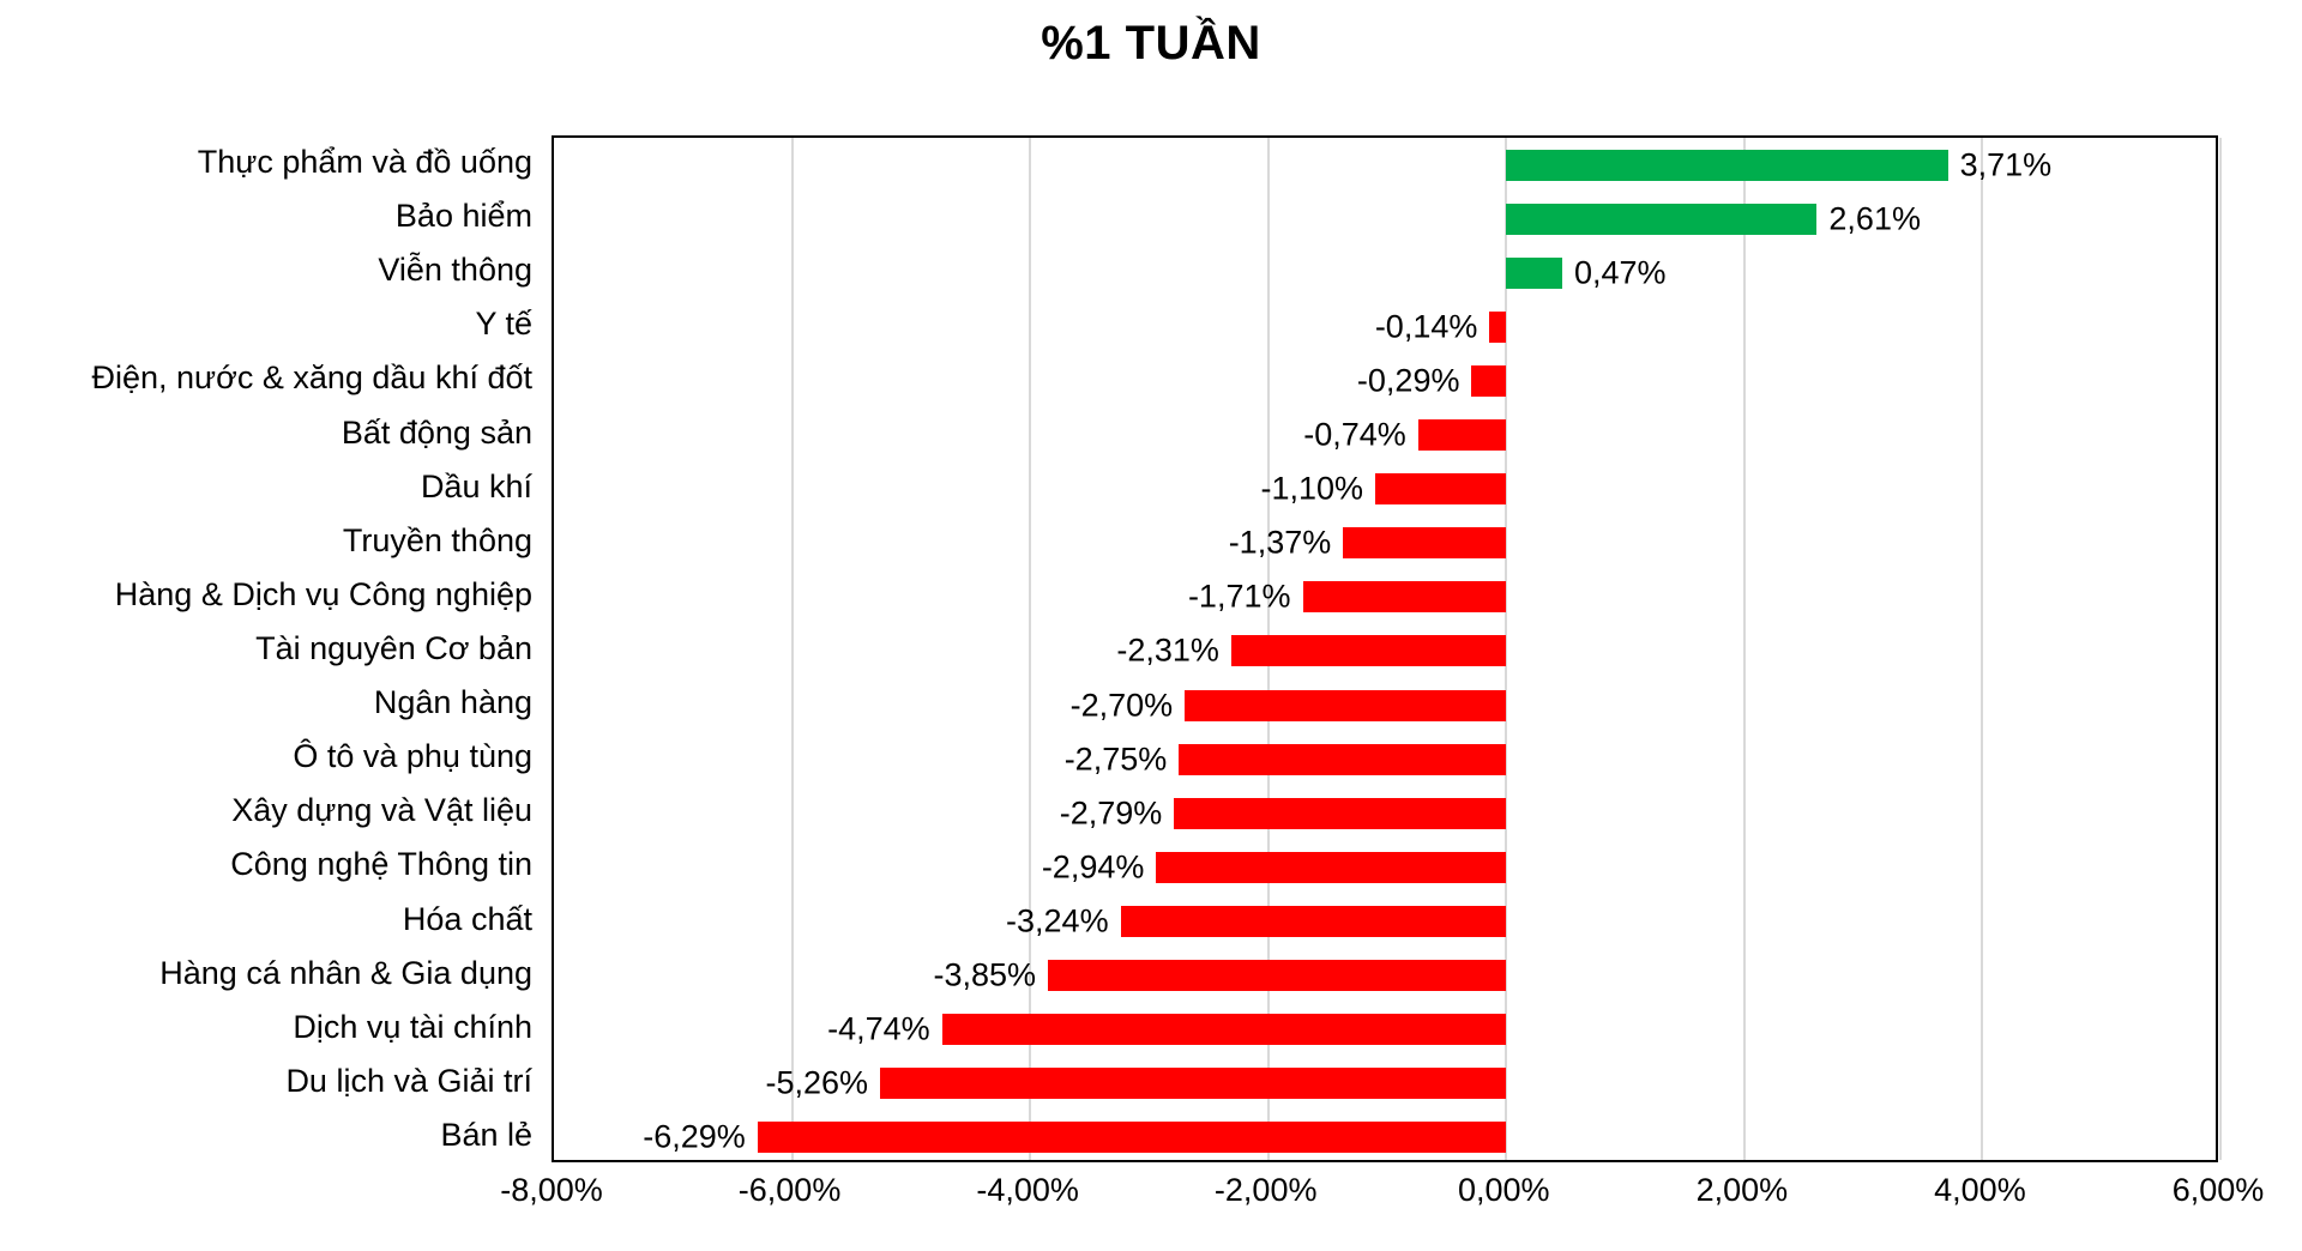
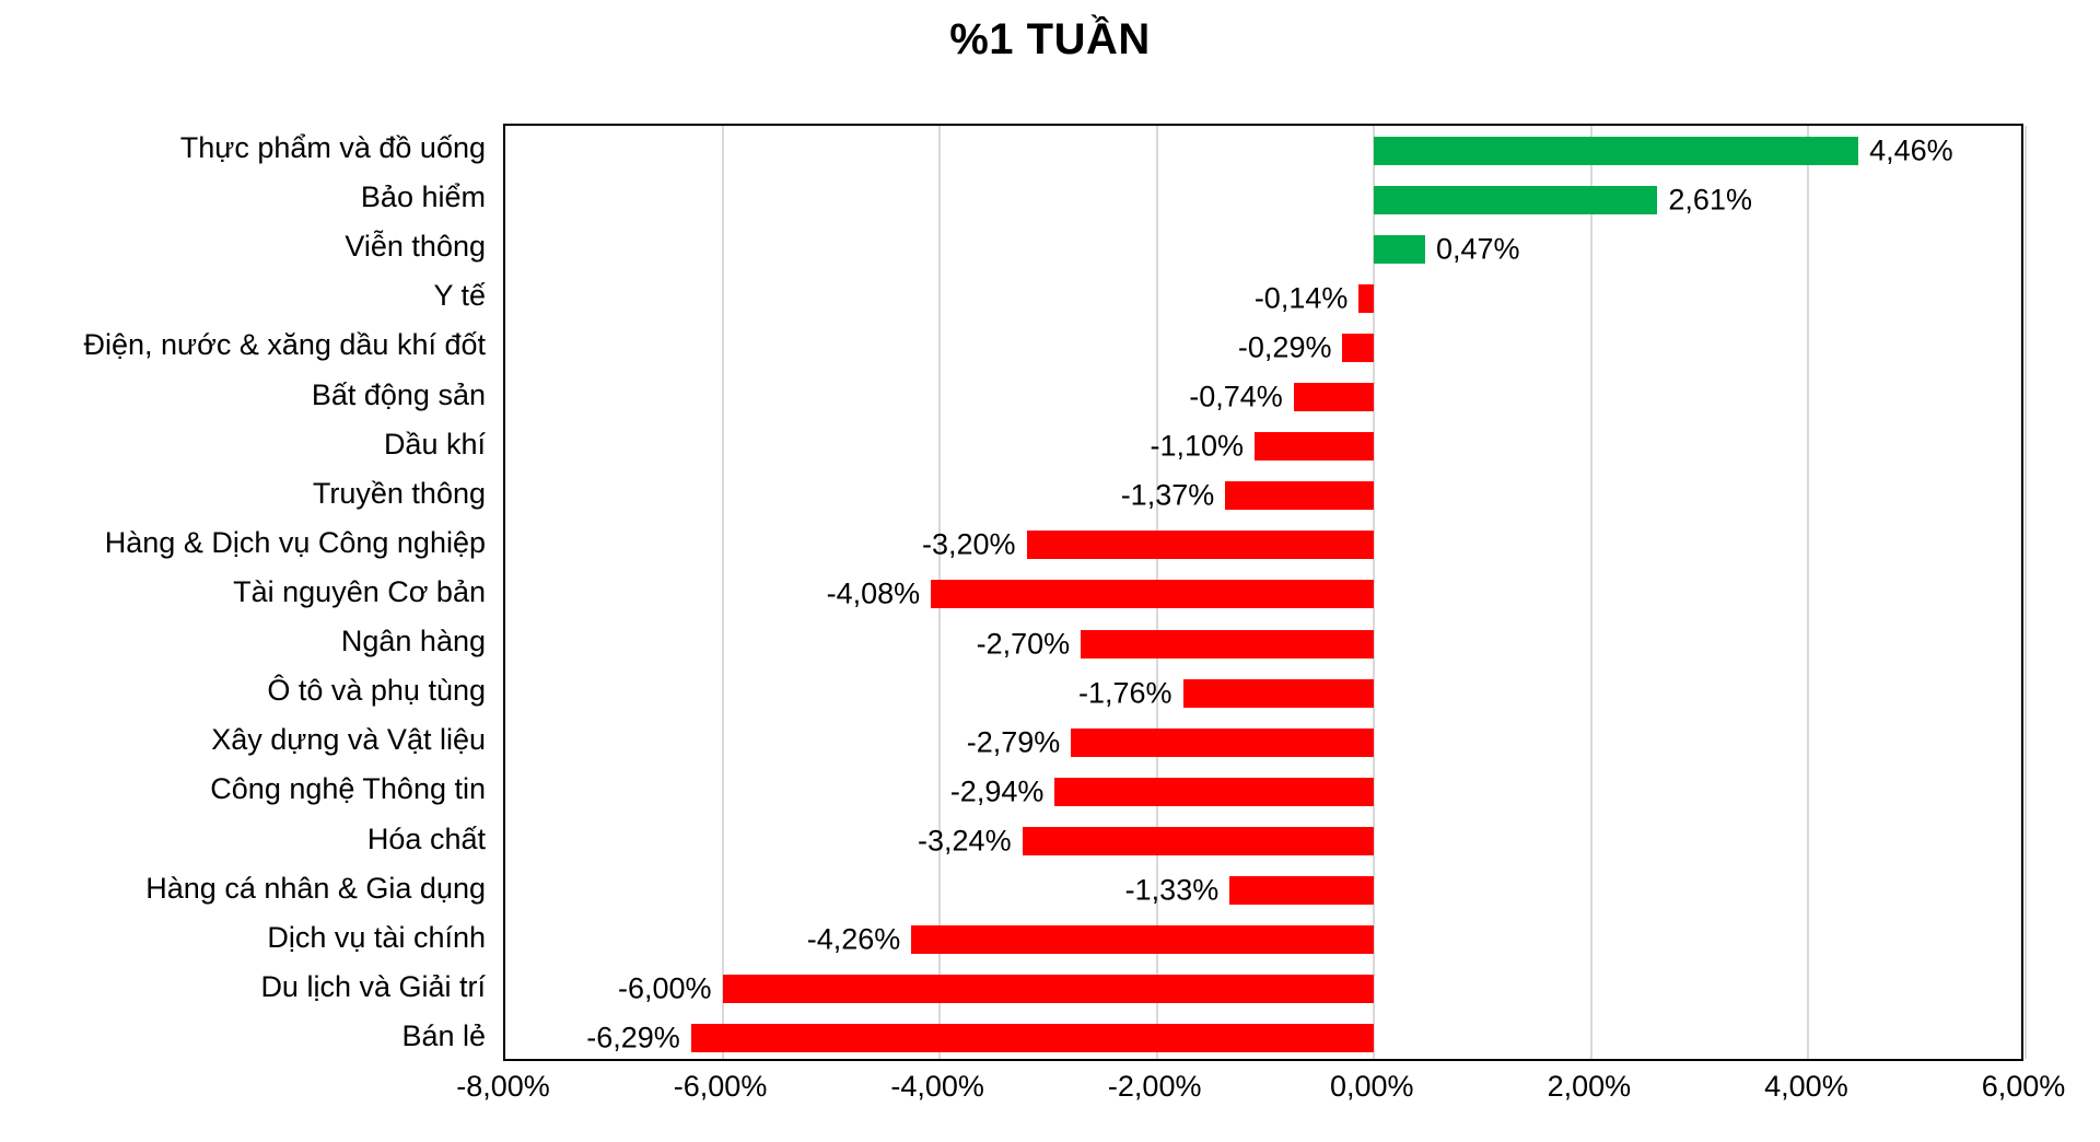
Thực phẩm và đồ uống: 3,71% -> 4,46%
Hàng & Dịch vụ Công nghiệp: -1,71% -> -3,20%
Tài nguyên Cơ bản: -2,31% -> -4,08%
Ô tô và phụ tùng: -2,75% -> -1,76%
Hàng cá nhân & Gia dụng: -3,85% -> -1,33%
Dịch vụ tài chính: -4,74% -> -4,26%
Du lịch và Giải trí: -5,26% -> -6,00%
